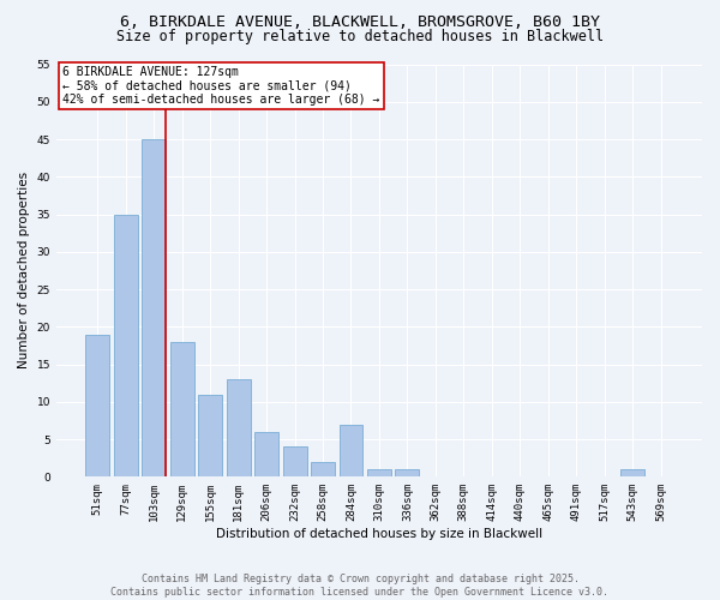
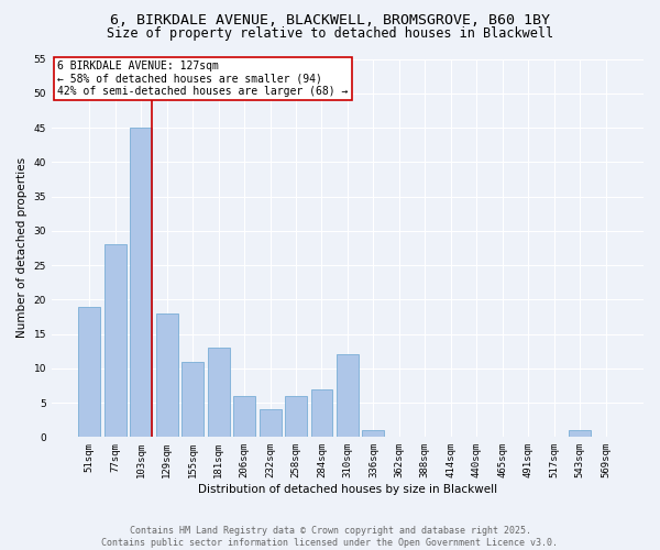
77sqm: 35 -> 28
258sqm: 2 -> 6
310sqm: 1 -> 12
